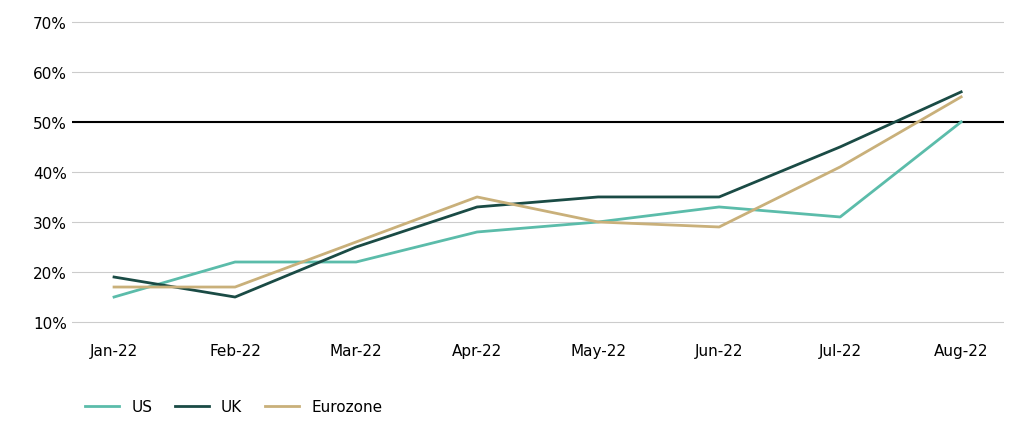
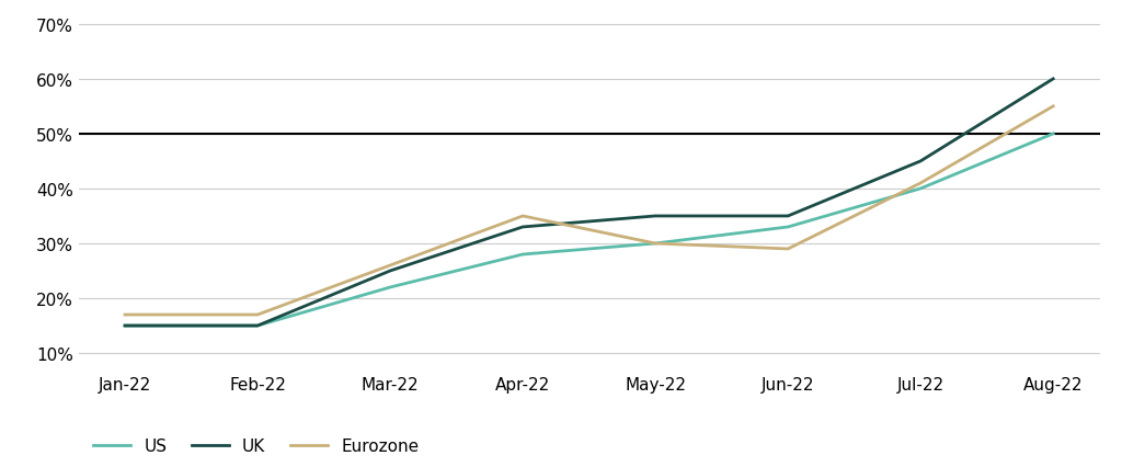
UK/Jan-22: 19% -> 15%
US/Feb-22: 22% -> 15%
US/Jul-22: 31% -> 40%
UK/Aug-22: 56% -> 60%
